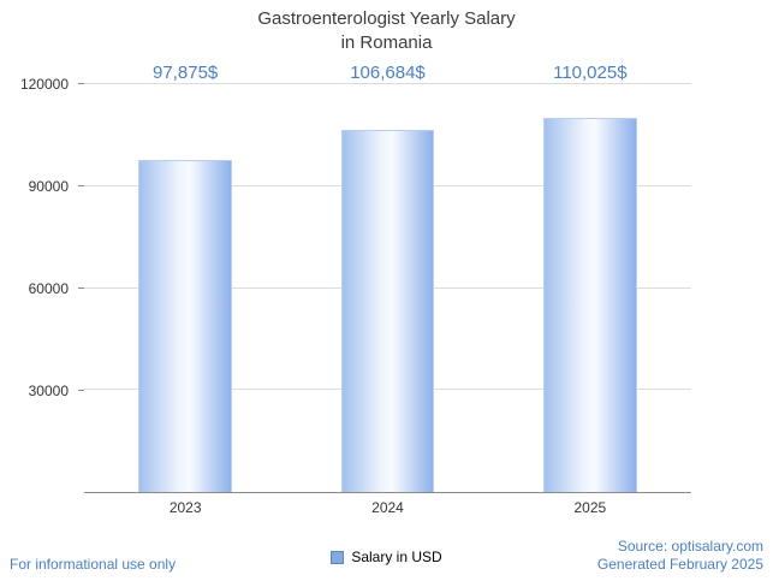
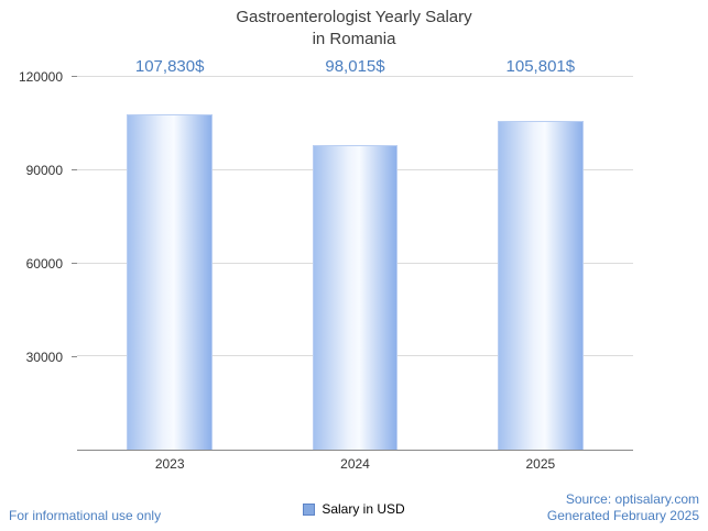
2023: 97,875 -> 107,830
2024: 106,684 -> 98,015
2025: 110,025 -> 105,801
